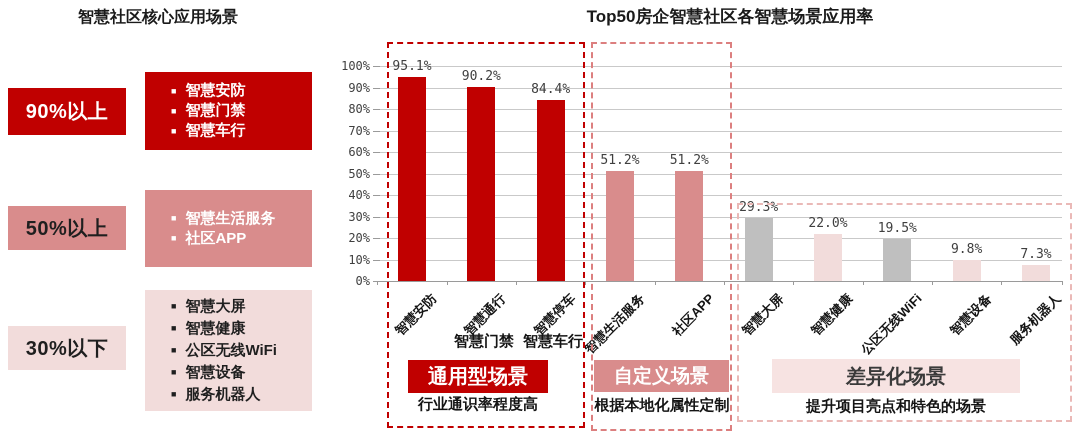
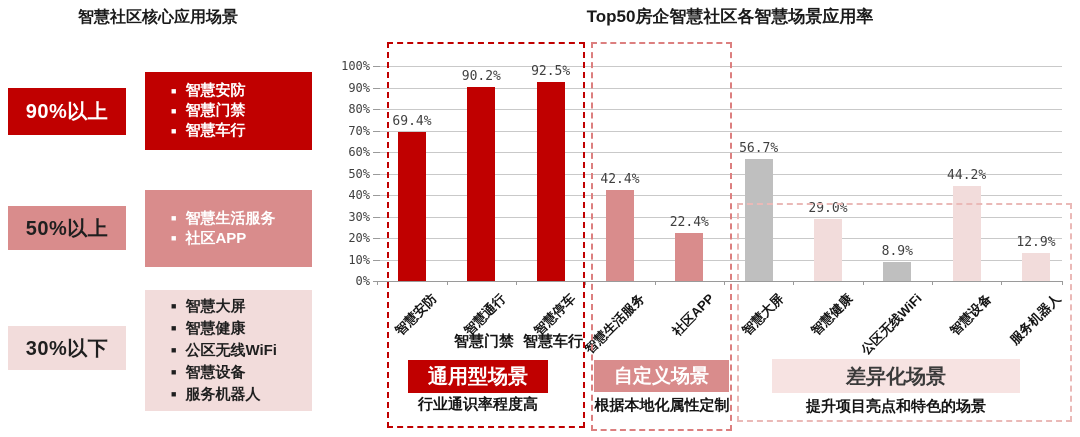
智慧安防: 95.1% -> 69.4%
智慧停车: 84.4% -> 92.5%
智慧生活服务: 51.2% -> 42.4%
社区APP: 51.2% -> 22.4%
智慧大屏: 29.3% -> 56.7%
智慧健康: 22.0% -> 29.0%
公区无线WiFi: 19.5% -> 8.9%
智慧设备: 9.8% -> 44.2%
服务机器人: 7.3% -> 12.9%
